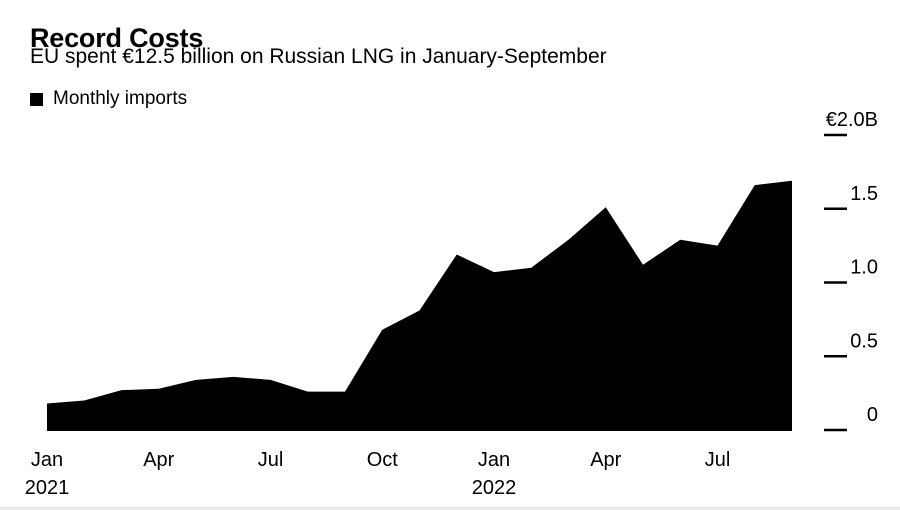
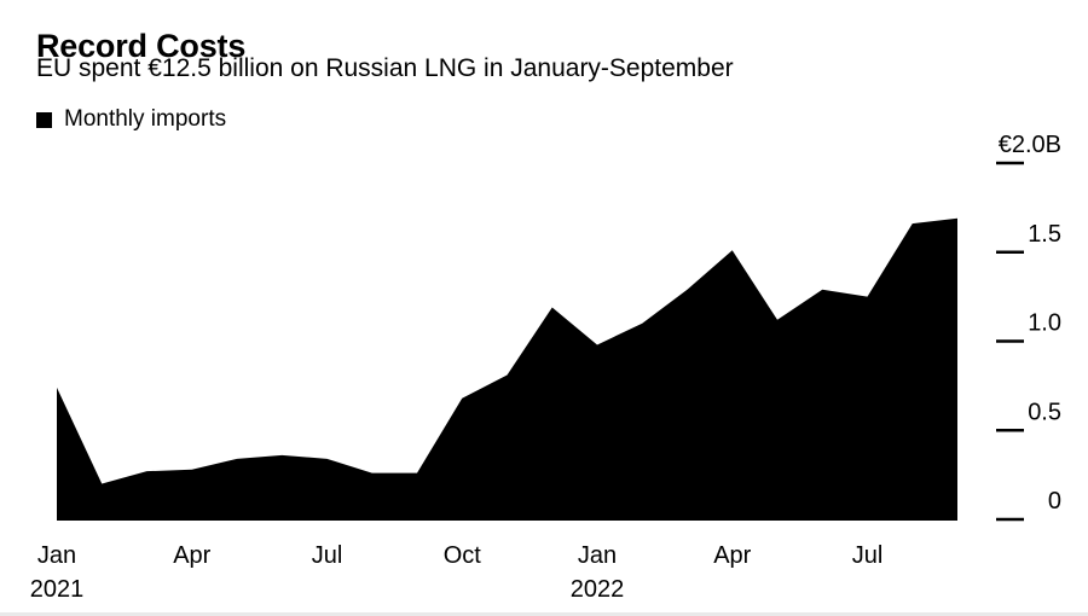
Jan 2021: €0.18B -> €0.74B
Jan 2022: €1.07B -> €0.98B
